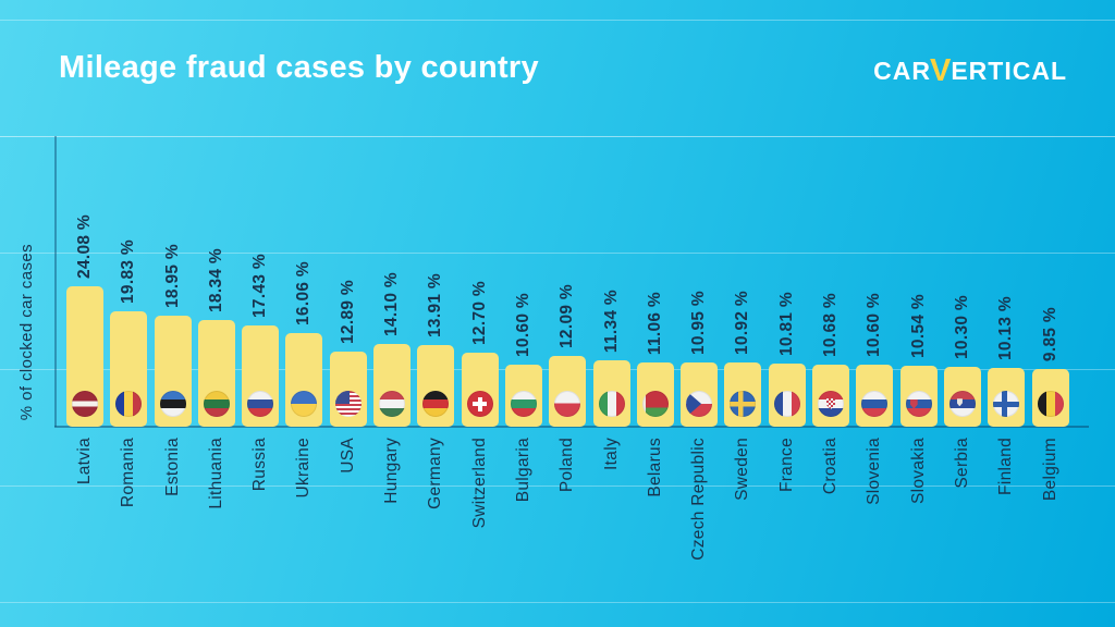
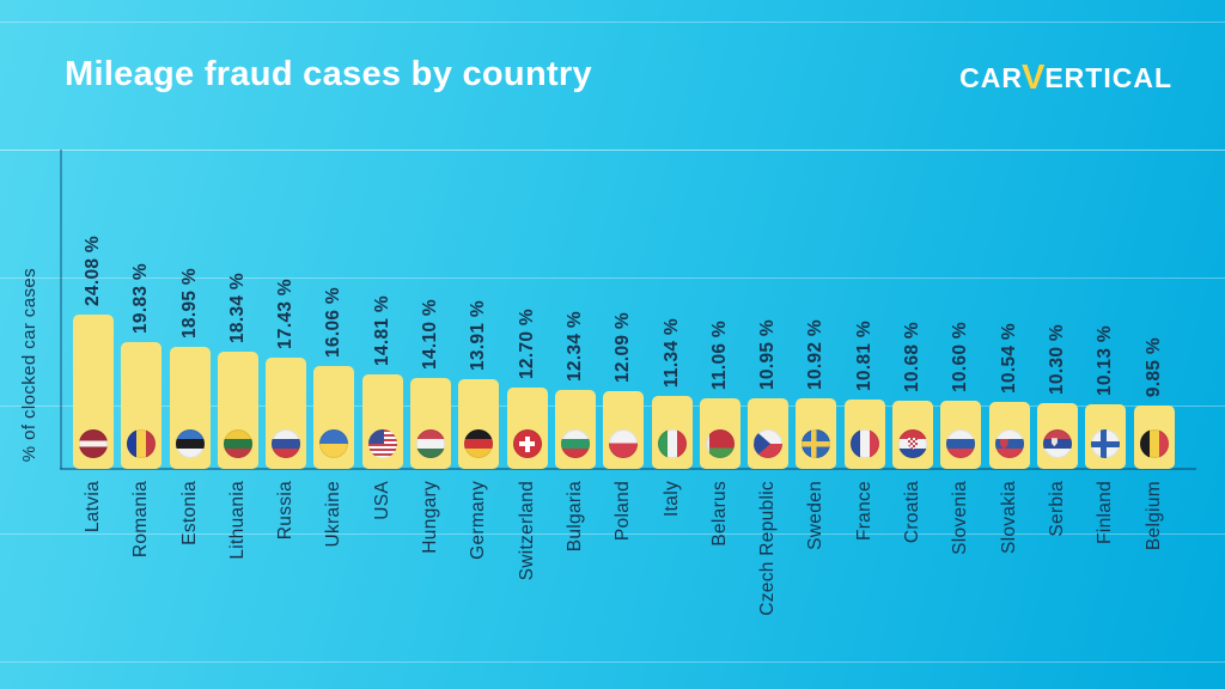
USA: 12.89 -> 14.81
Bulgaria: 10.60 -> 12.34
